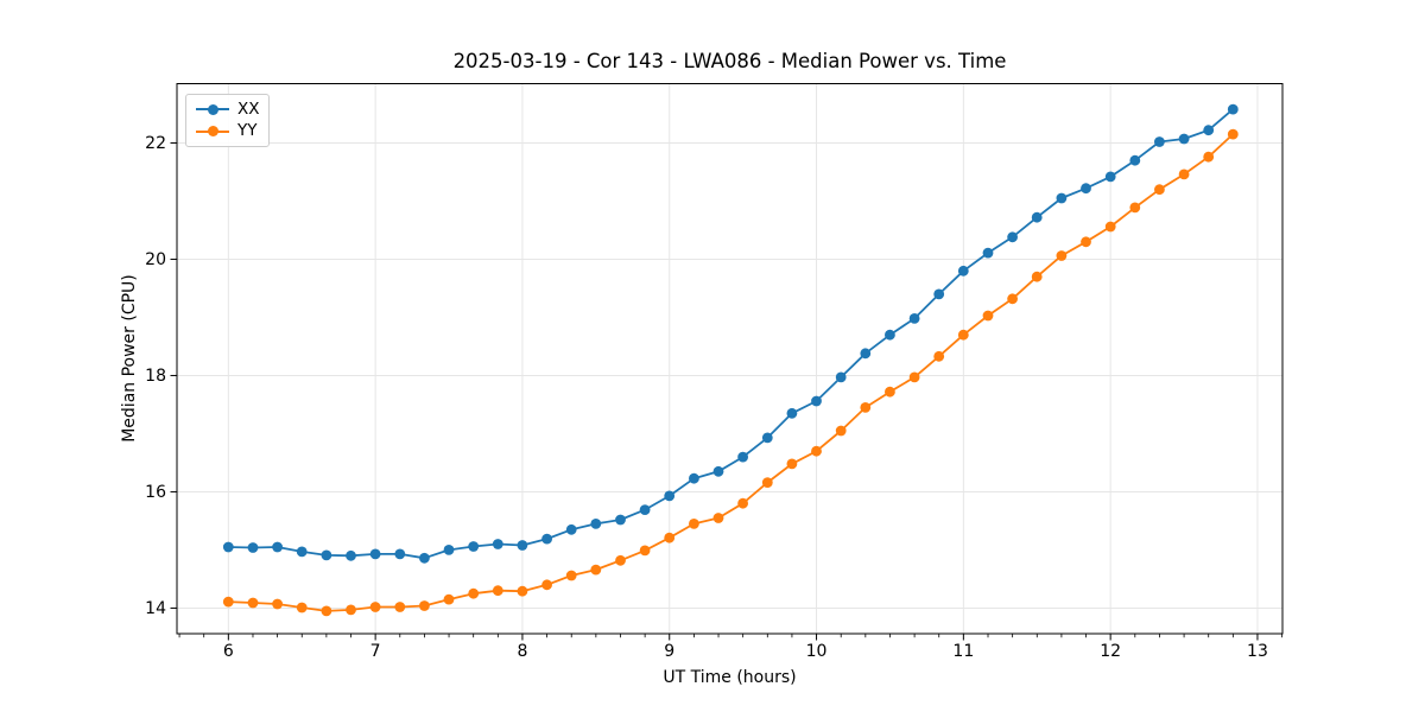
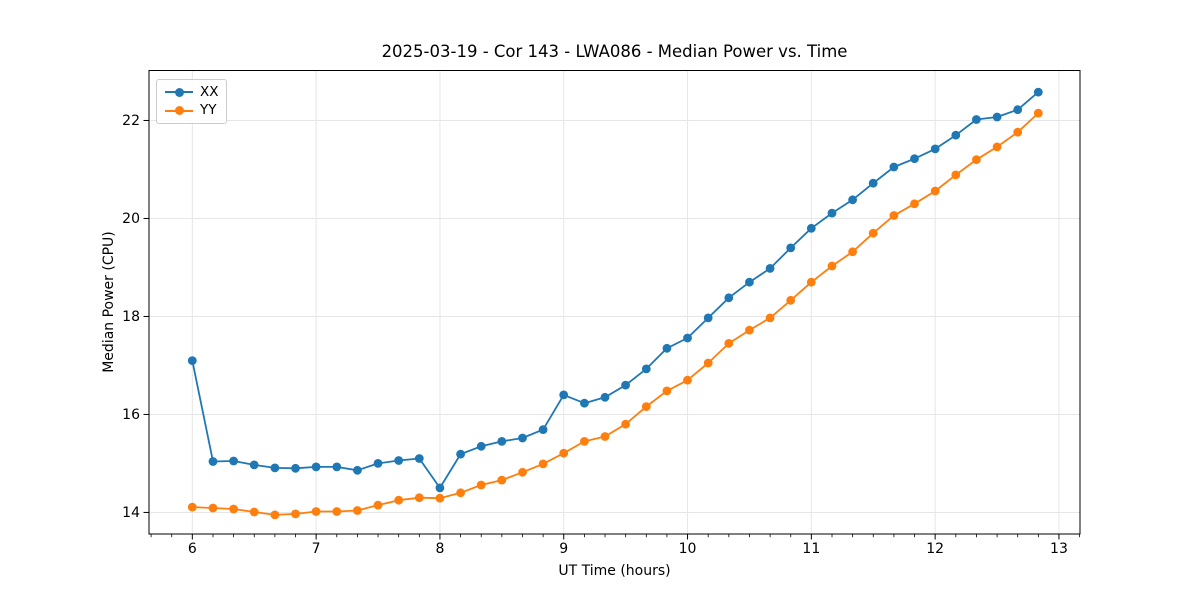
XX/6: 15.1 -> 17.1
XX/8: 15.1 -> 14.5
XX/9: 15.9 -> 16.4
